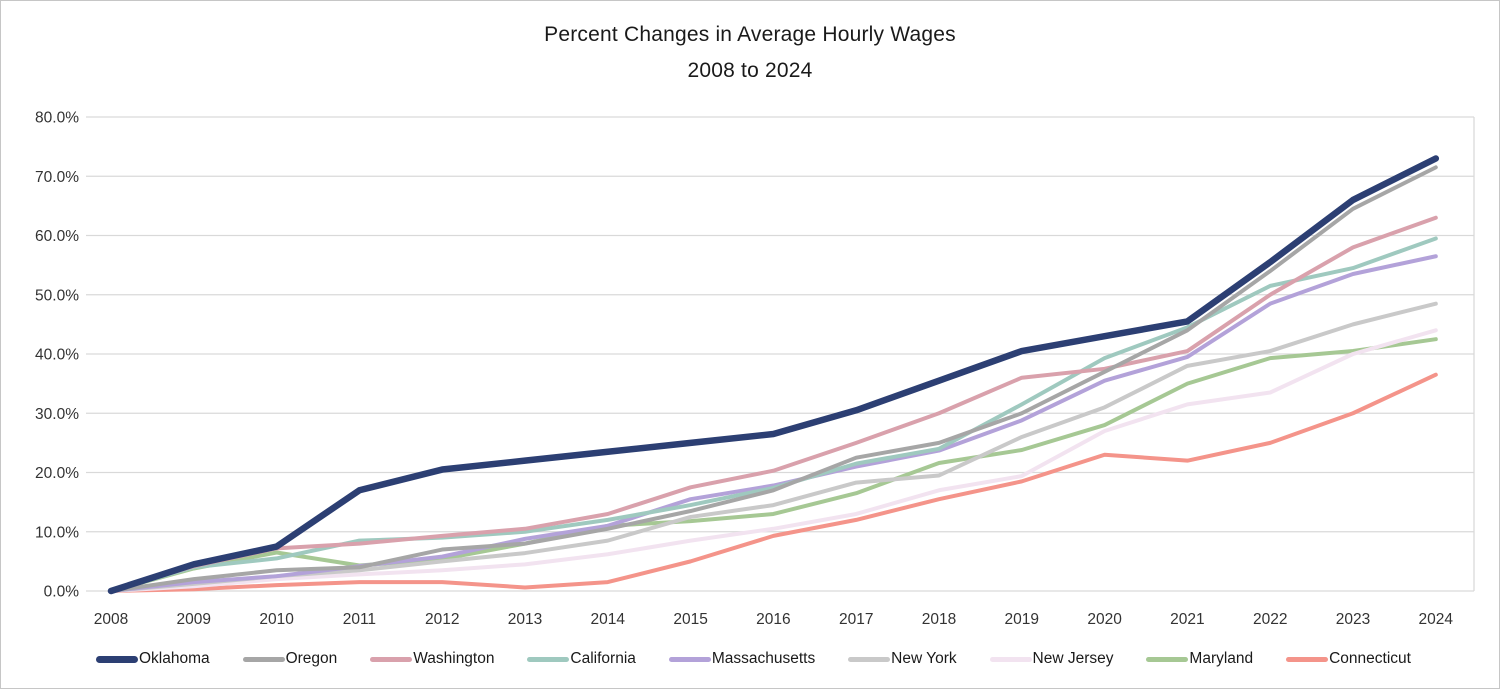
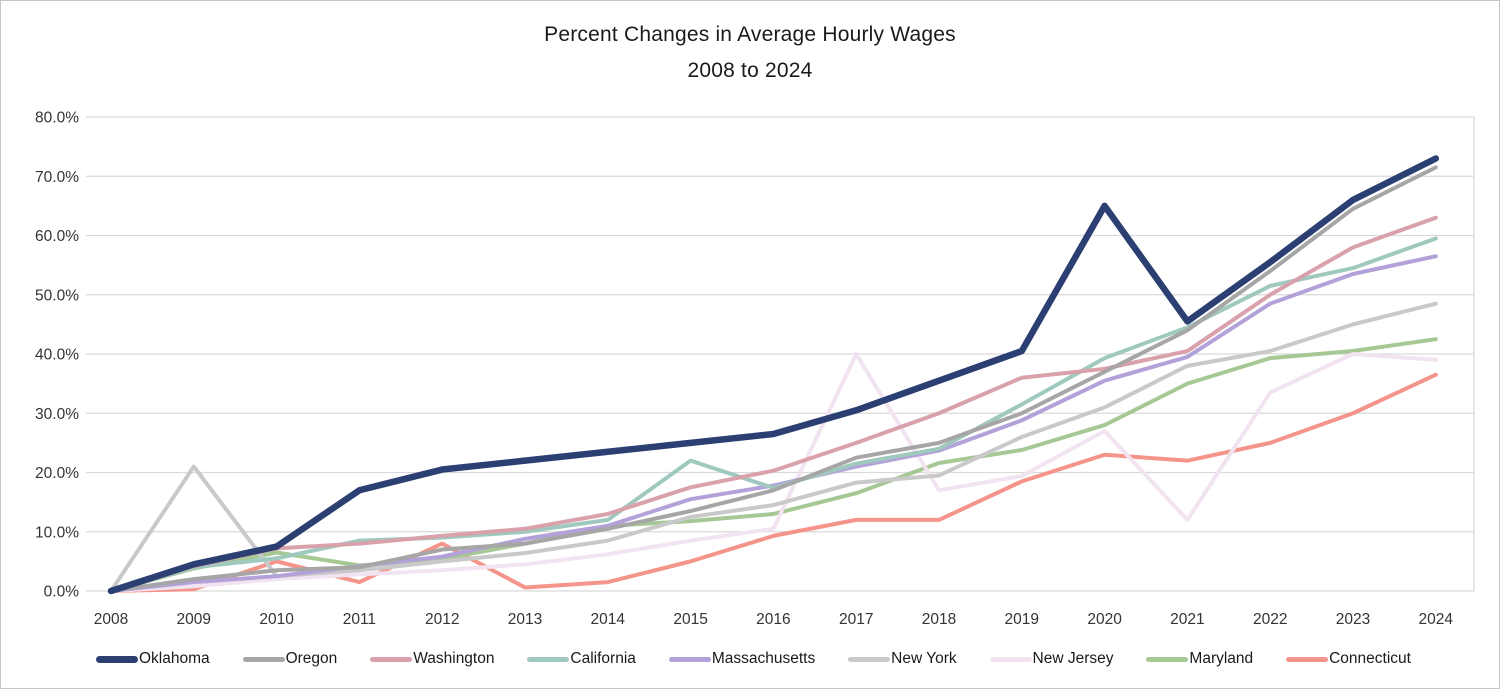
New York/2009: 1% -> 21%
Connecticut/2010: 1% -> 5%
Connecticut/2012: 2% -> 8%
California/2015: 14% -> 22%
New Jersey/2017: 13% -> 40%
Connecticut/2018: 16% -> 12%
Oklahoma/2020: 43% -> 65%
New Jersey/2021: 32% -> 12%
New Jersey/2024: 44% -> 39%
